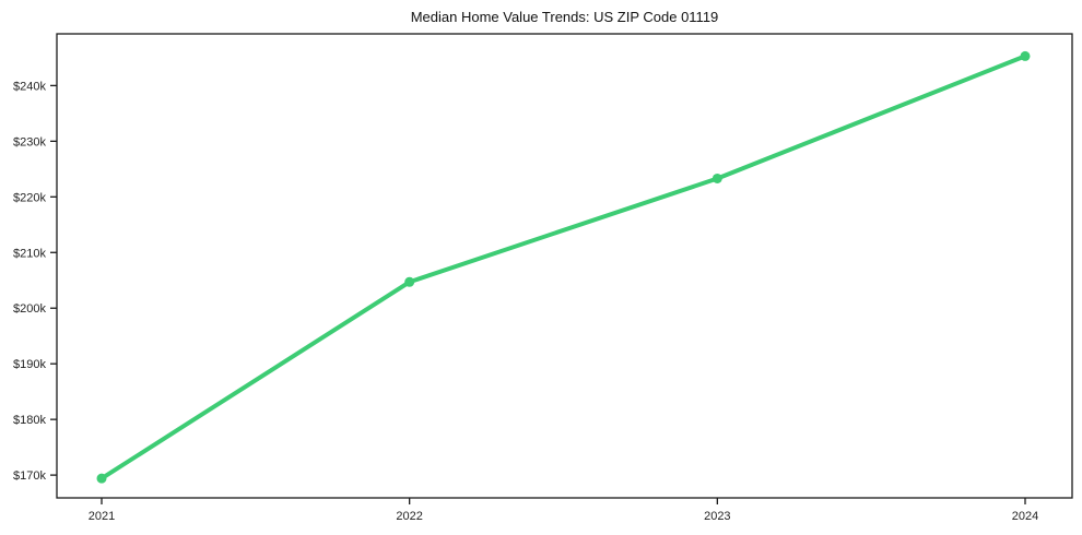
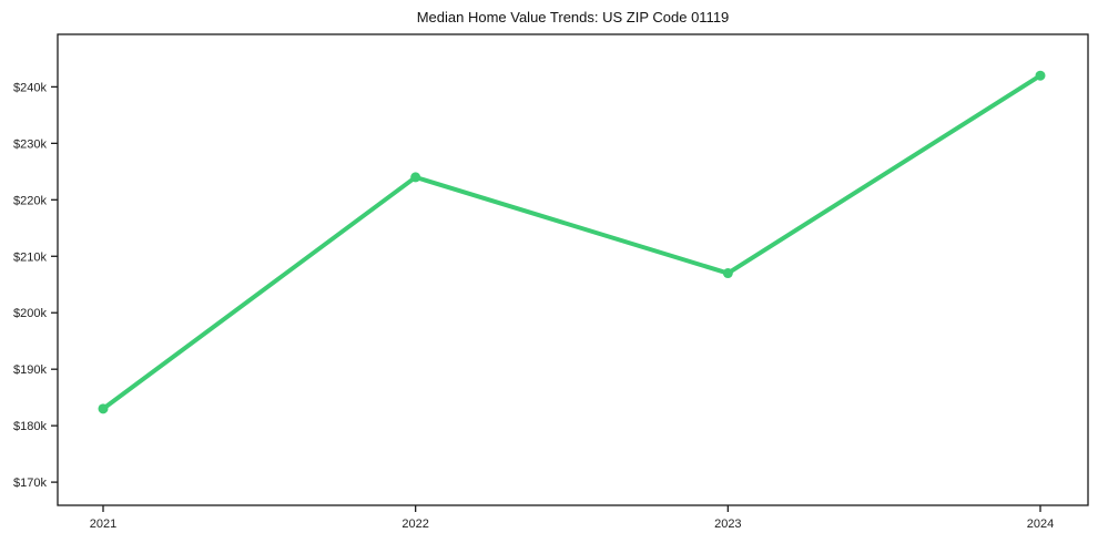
2021: $169k -> $183k
2022: $205k -> $224k
2023: $223k -> $207k
2024: $245k -> $242k
